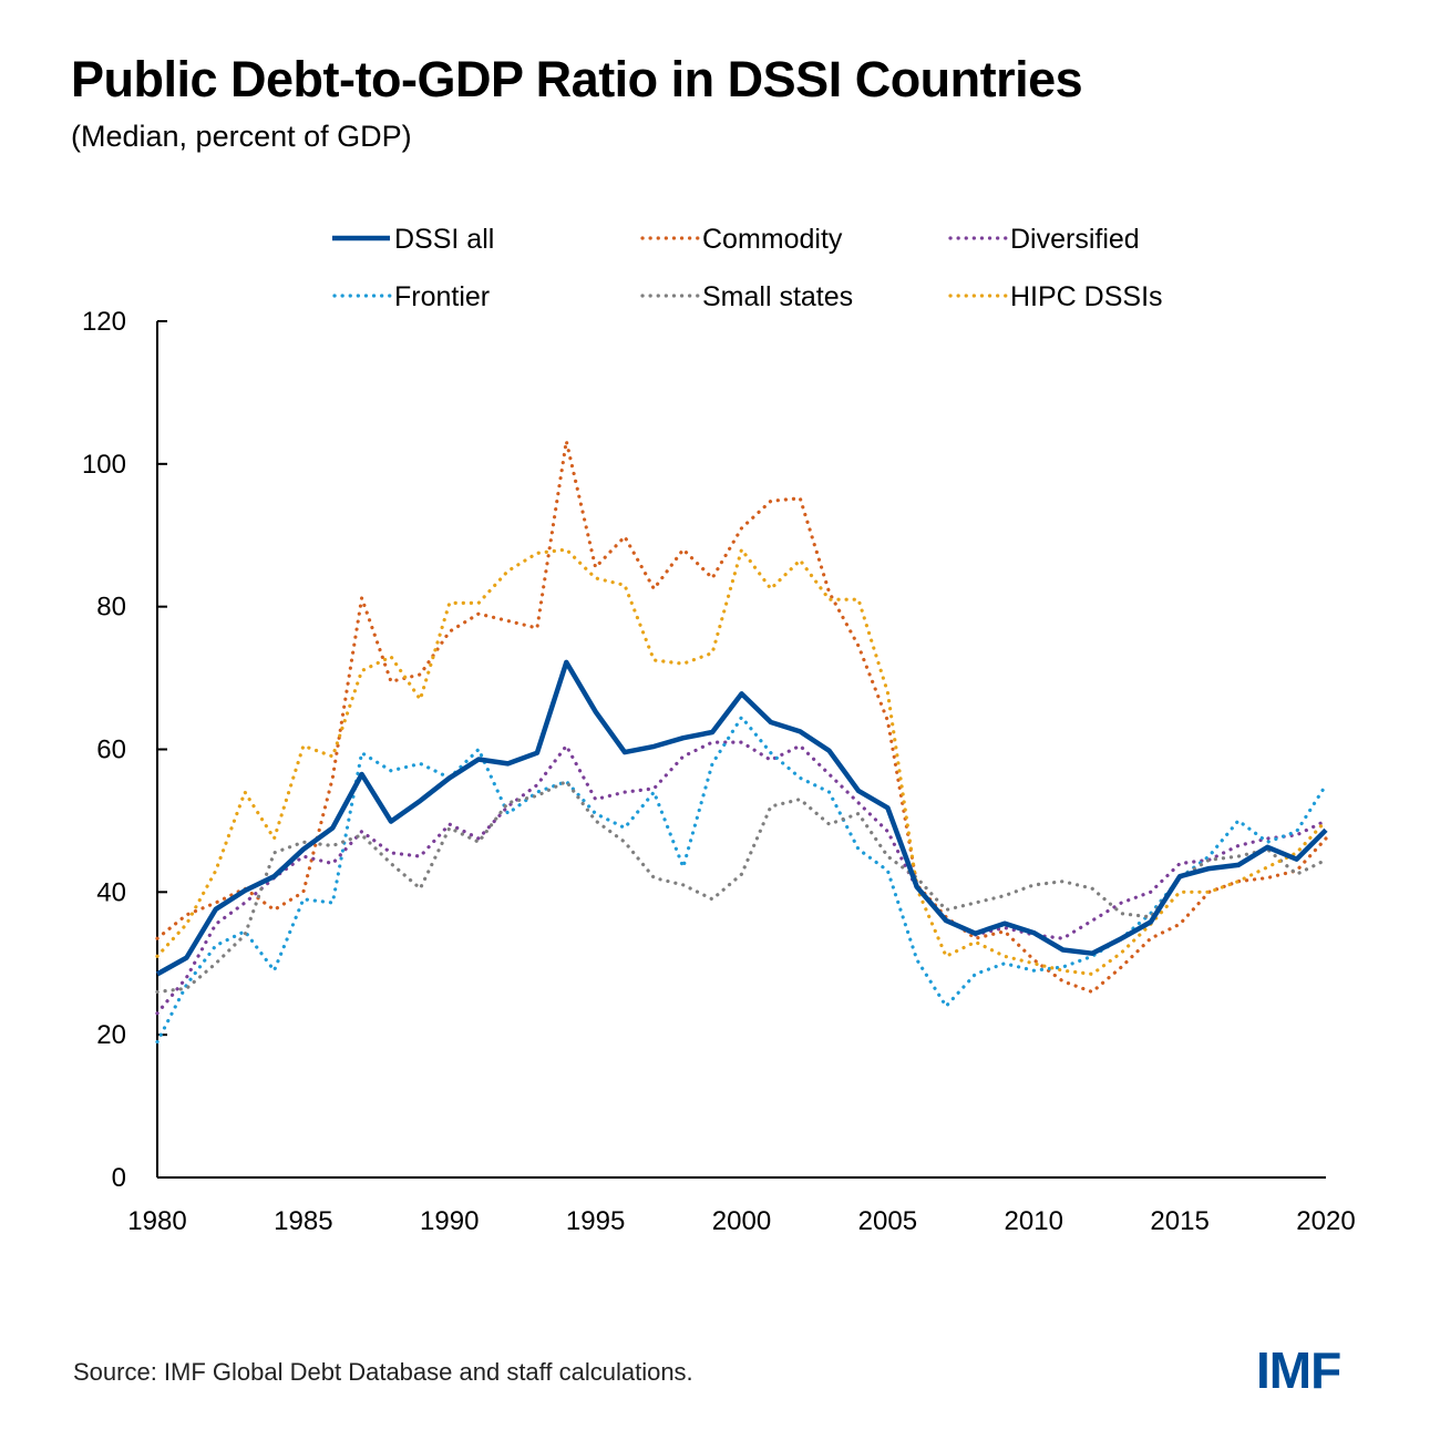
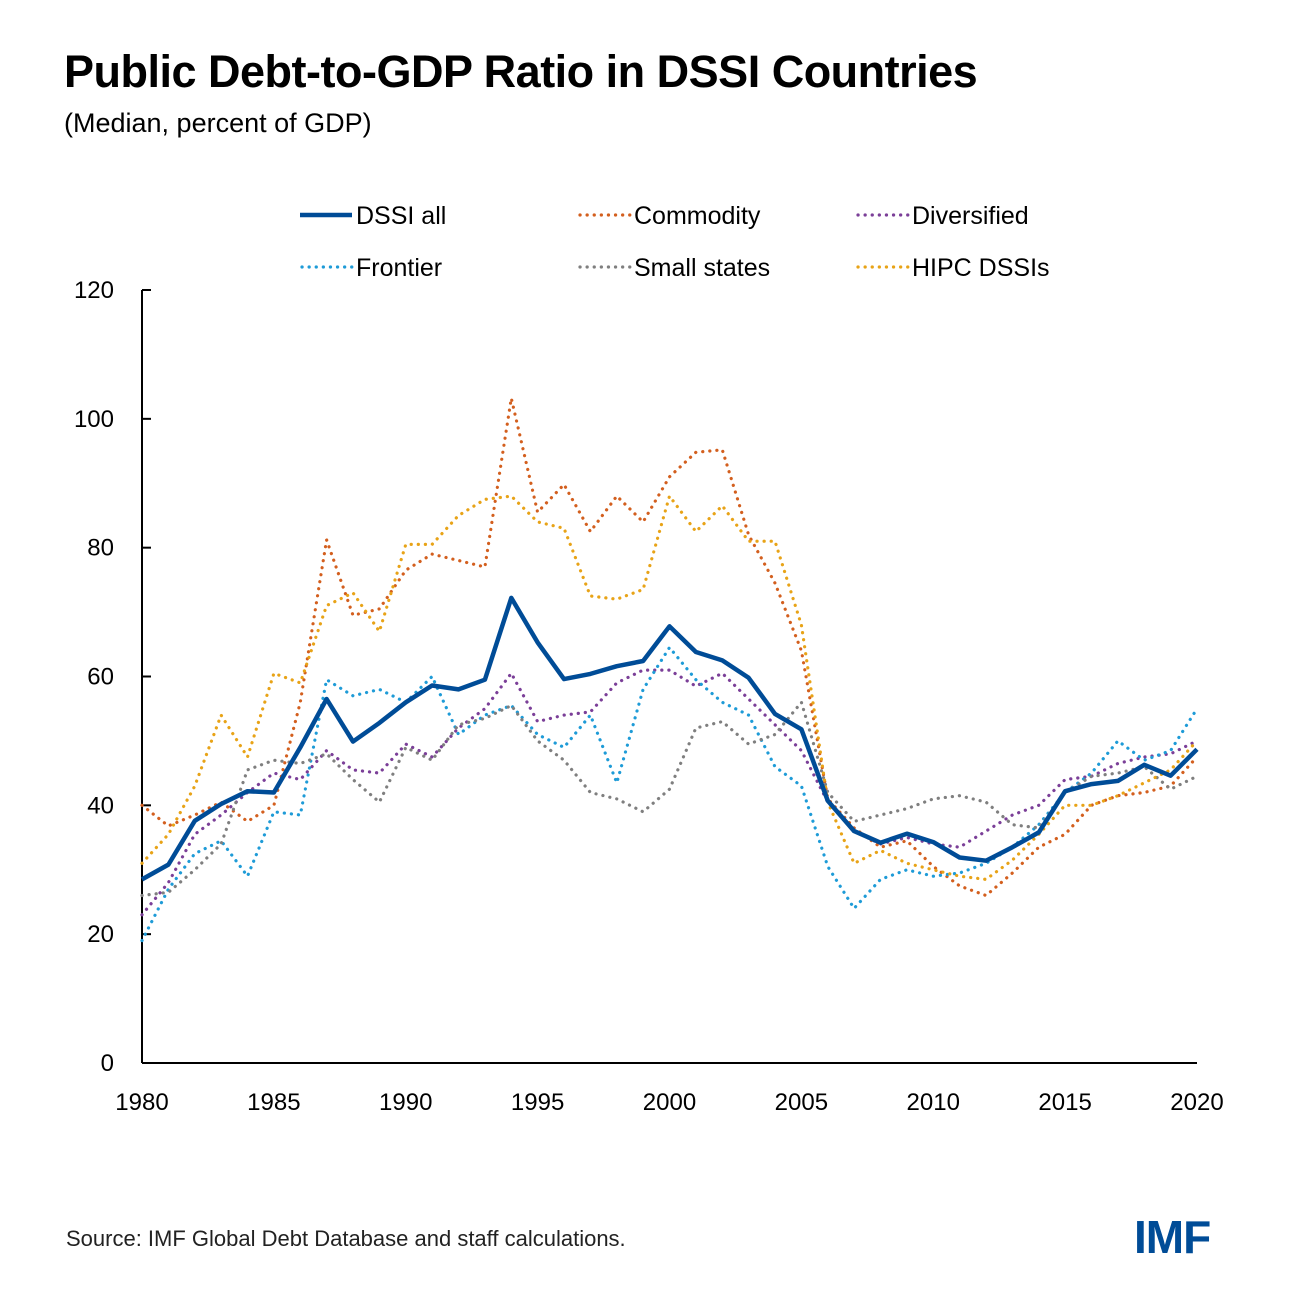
Commodity/1980: 34 -> 40
DSSI all/1985: 46 -> 42
Small states/2005: 45 -> 56
